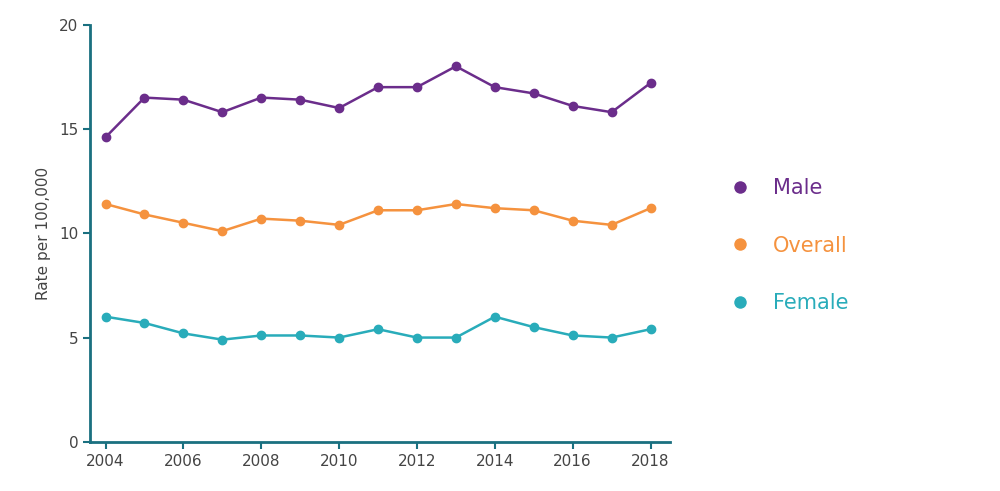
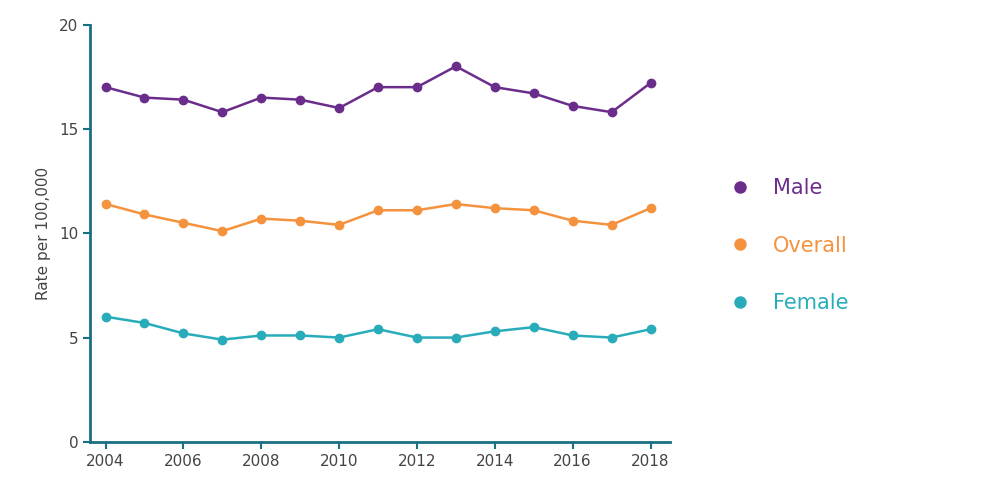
Male/2004: 14.6 -> 17.0
Female/2014: 6.0 -> 5.3
